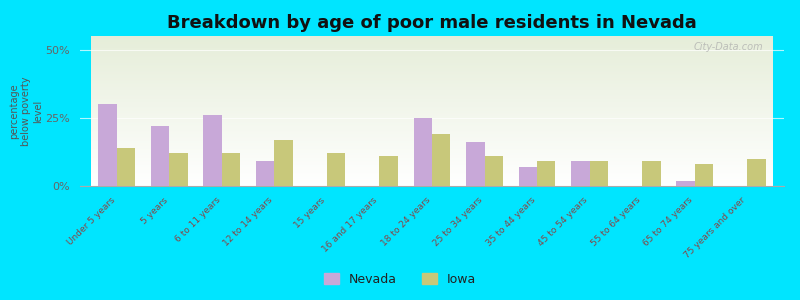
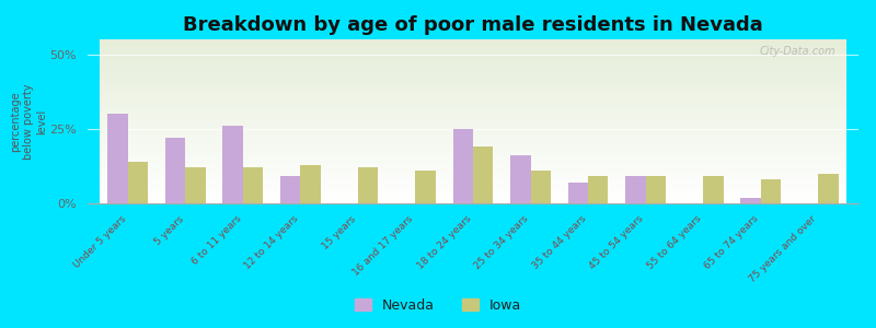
Iowa/12 to 14 years: 17% -> 13%
